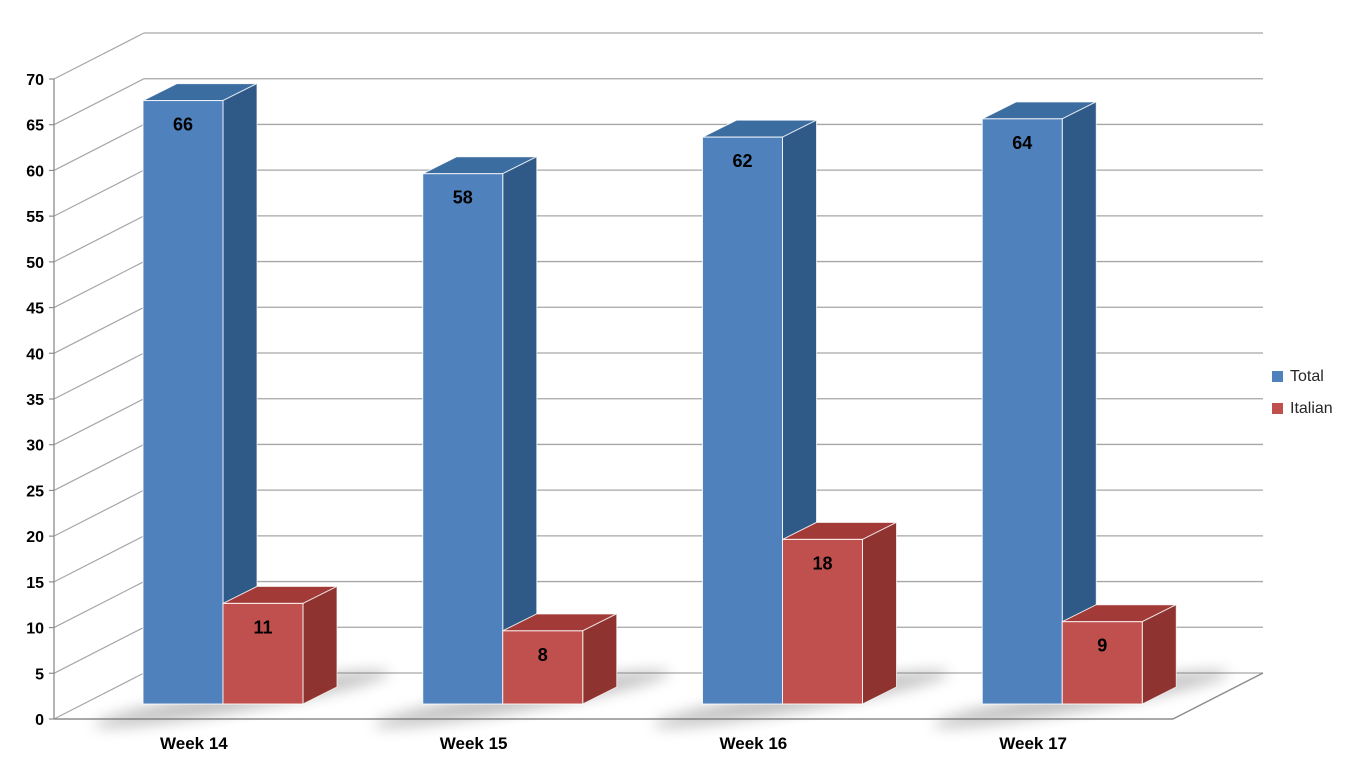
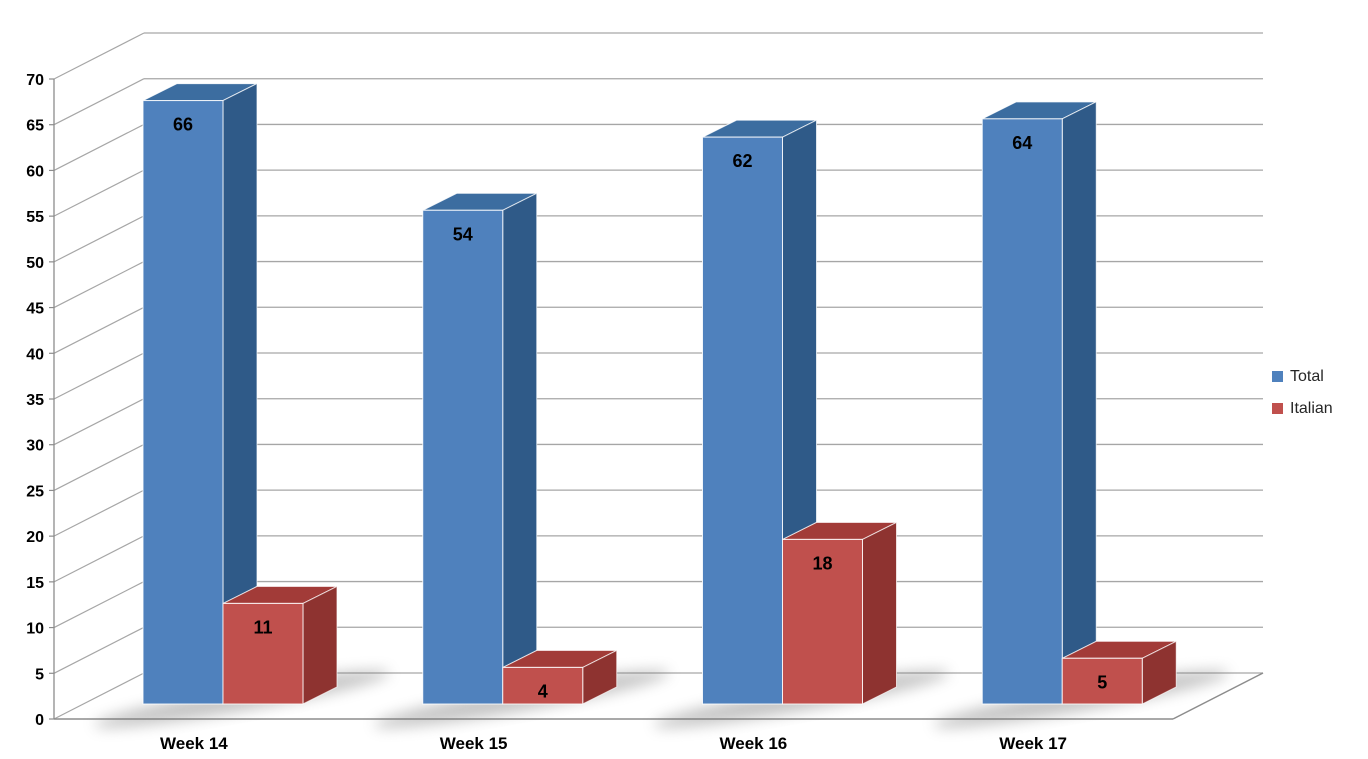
Total/Week 15: 58 -> 54
Italian/Week 15: 8 -> 4
Italian/Week 17: 9 -> 5
